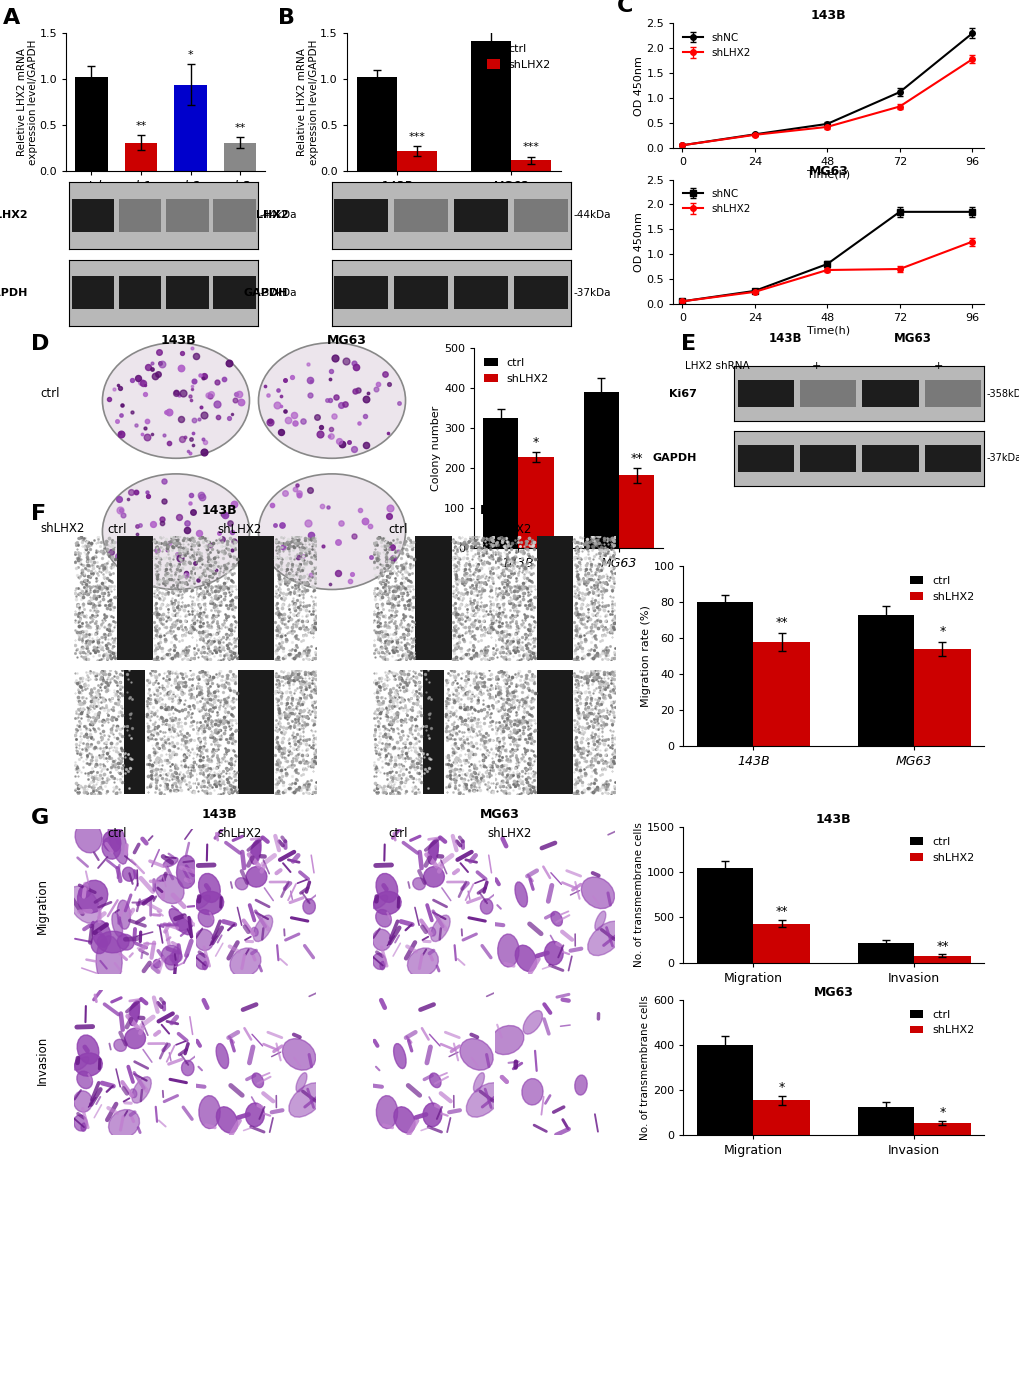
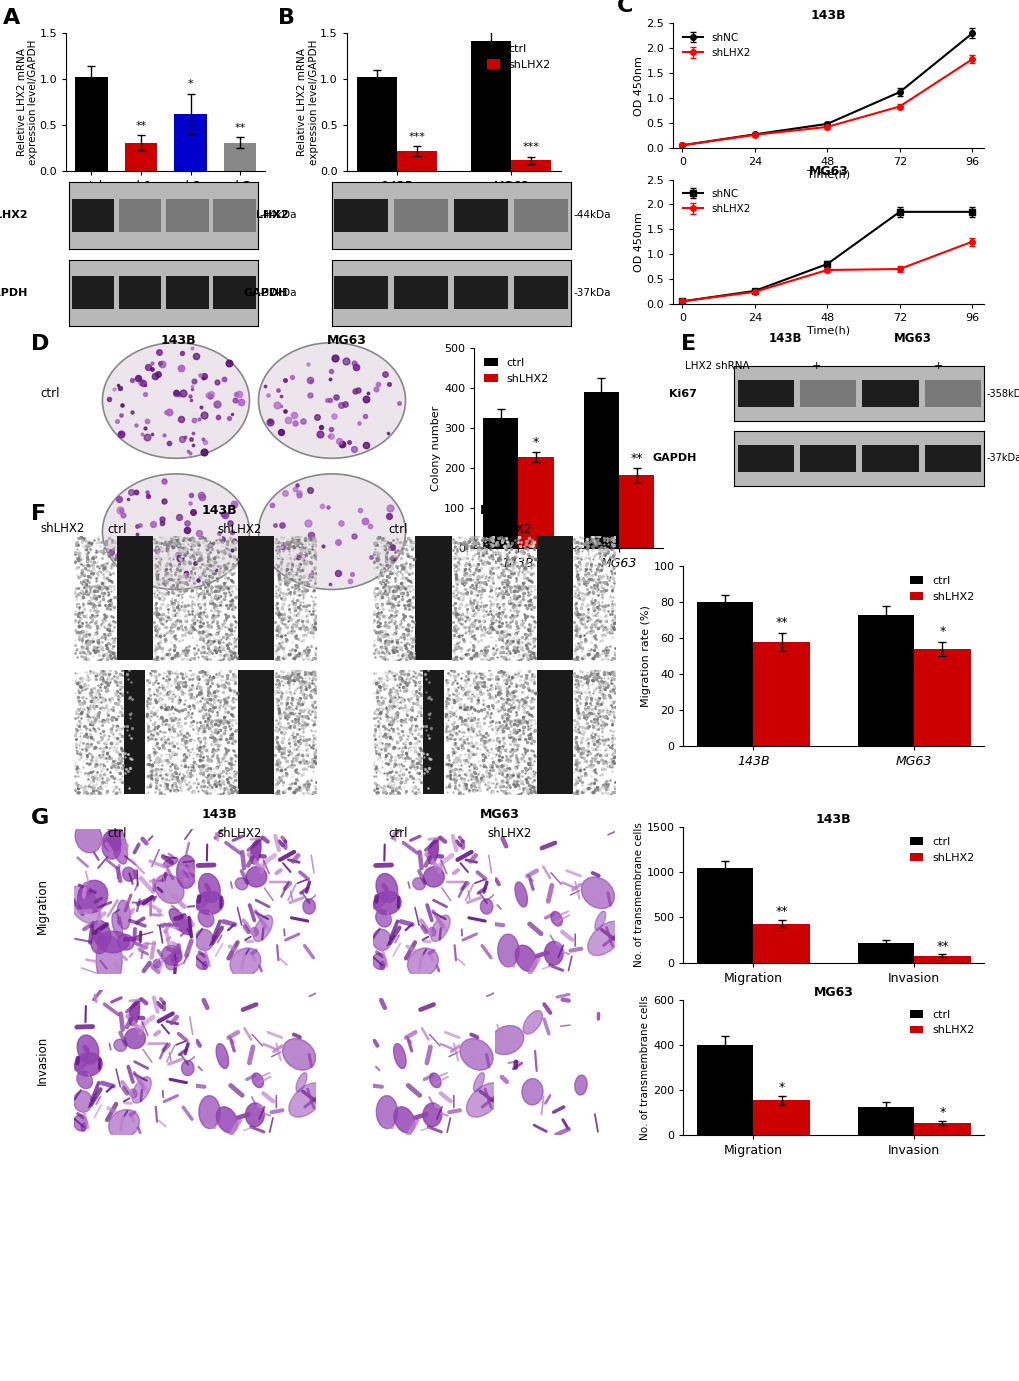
sh2: 0.94 -> 0.62
